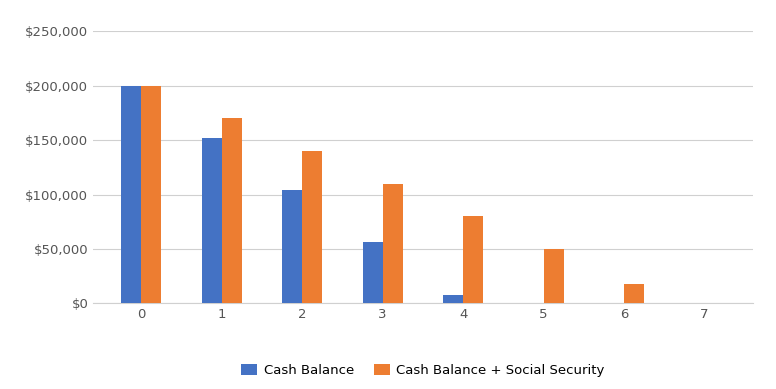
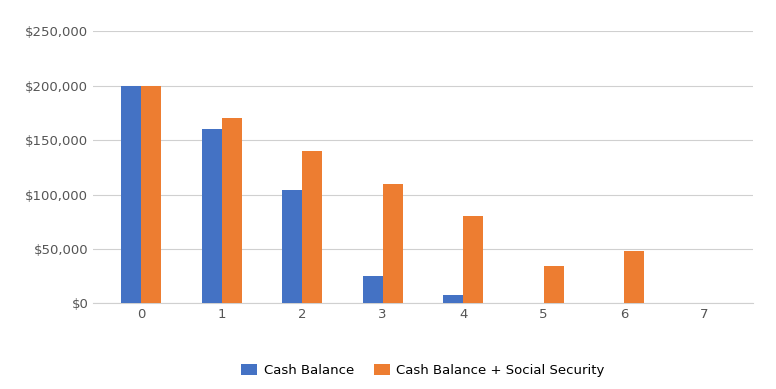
Cash Balance/1: $152,000 -> $160,000
Cash Balance/3: $56,000 -> $25,000
Cash Balance + Social Security/5: $50,000 -> $34,000
Cash Balance + Social Security/6: $18,000 -> $48,000
